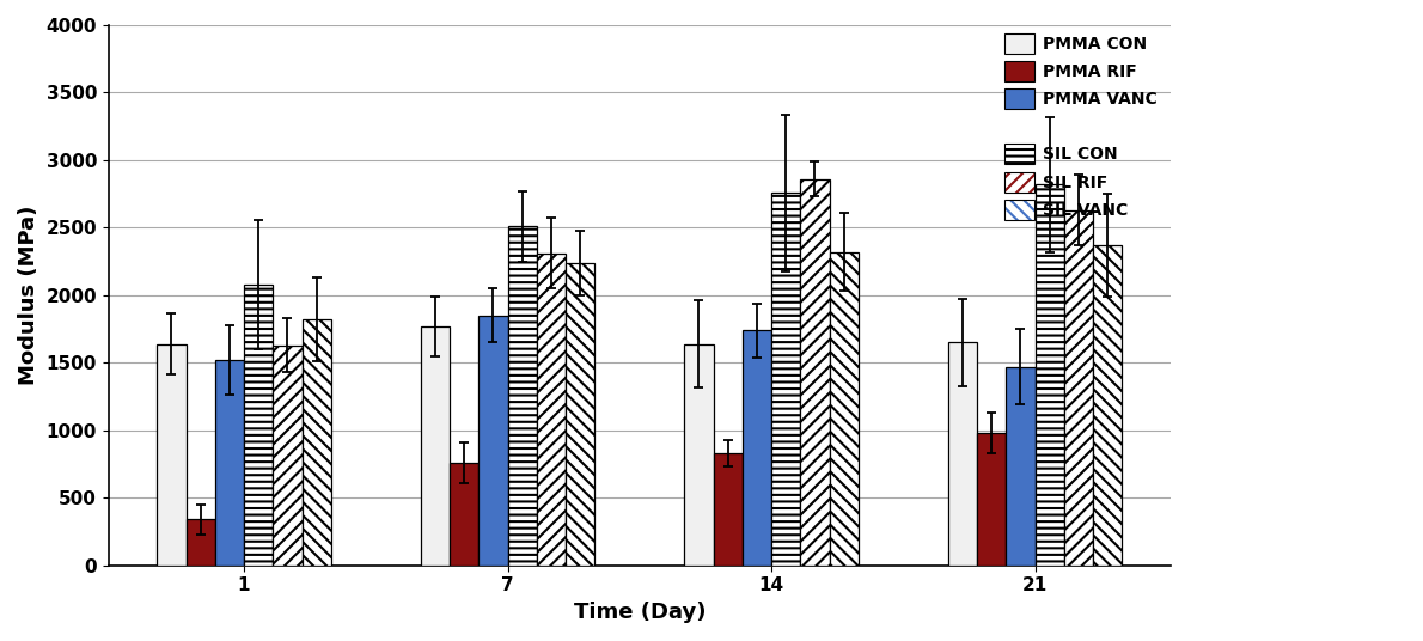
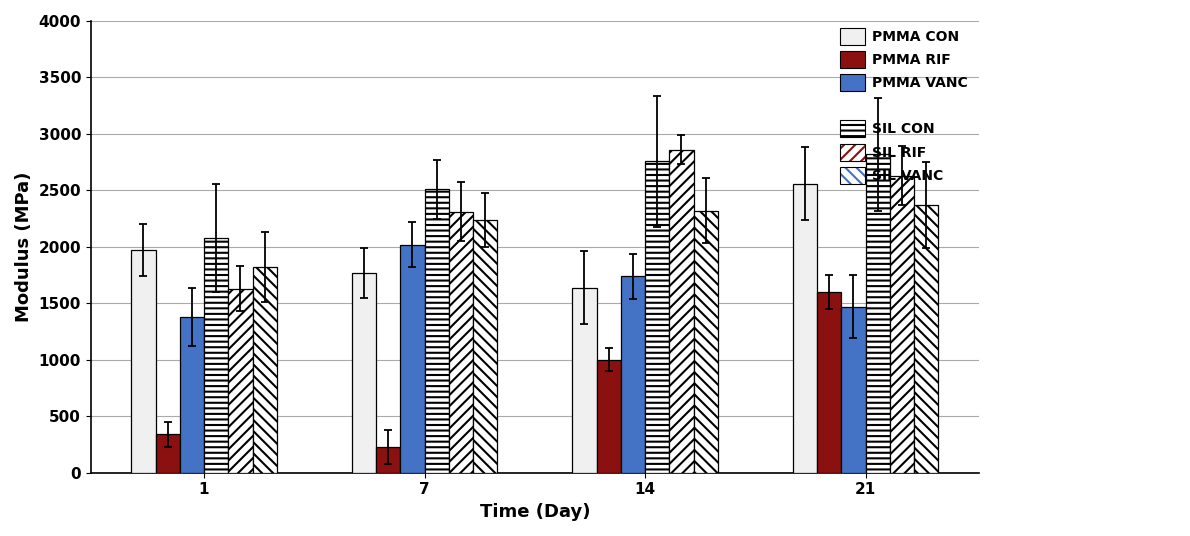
PMMA CON/1: 1640 -> 1970
PMMA VANC/1: 1520 -> 1380
PMMA RIF/7: 760 -> 230
PMMA VANC/7: 1850 -> 2020
PMMA RIF/14: 830 -> 1000
PMMA CON/21: 1650 -> 2560
PMMA RIF/21: 980 -> 1600
